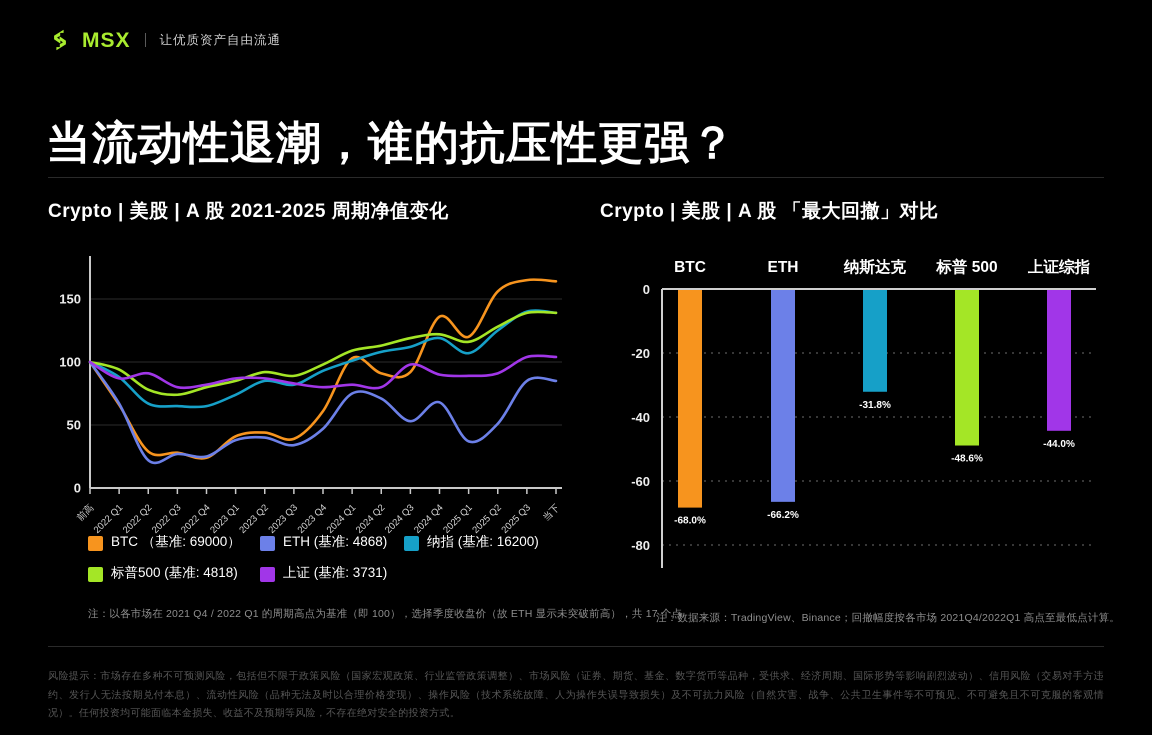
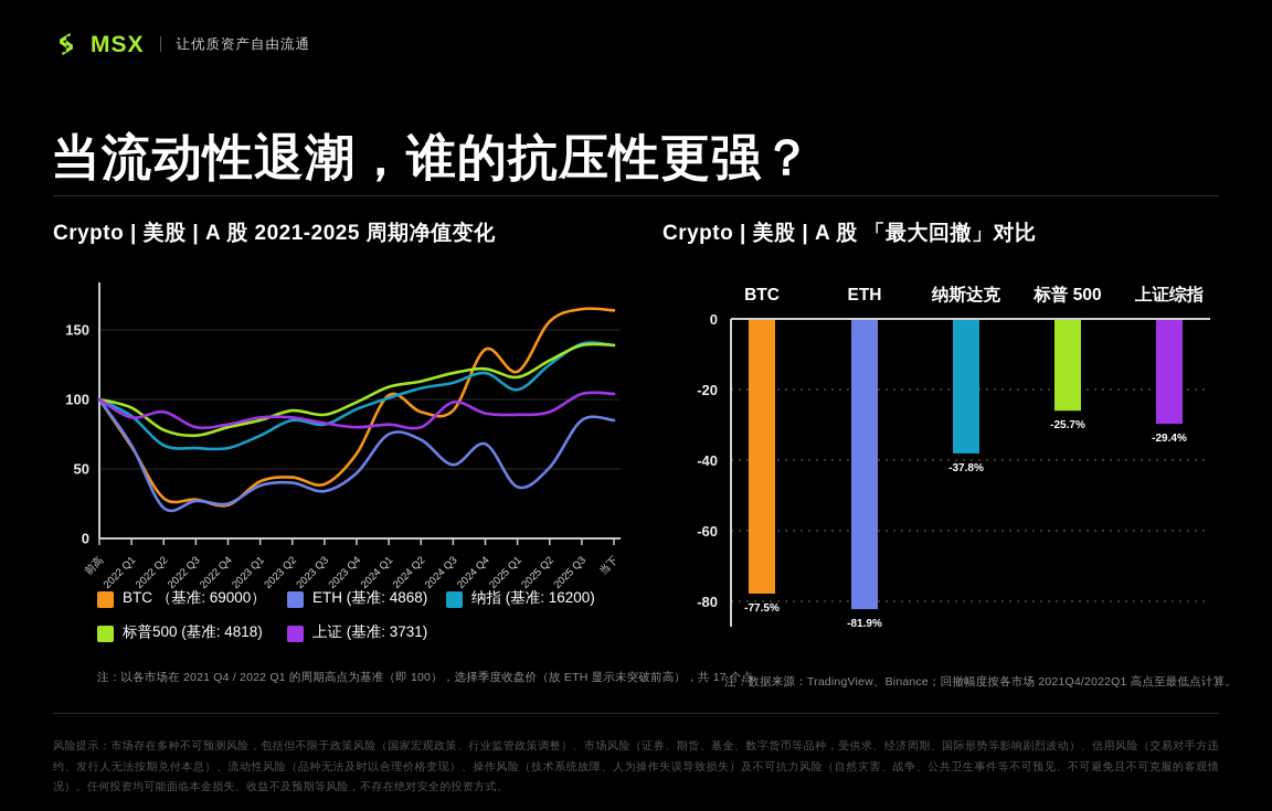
Crypto | 美股 | A 股 「最大回撤」对比/BTC: -68.0% -> -77.5%
Crypto | 美股 | A 股 「最大回撤」对比/ETH: -66.2% -> -81.9%
Crypto | 美股 | A 股 「最大回撤」对比/纳斯达克: -31.8% -> -37.8%
Crypto | 美股 | A 股 「最大回撤」对比/标普 500: -48.6% -> -25.7%
Crypto | 美股 | A 股 「最大回撤」对比/上证综指: -44.0% -> -29.4%
